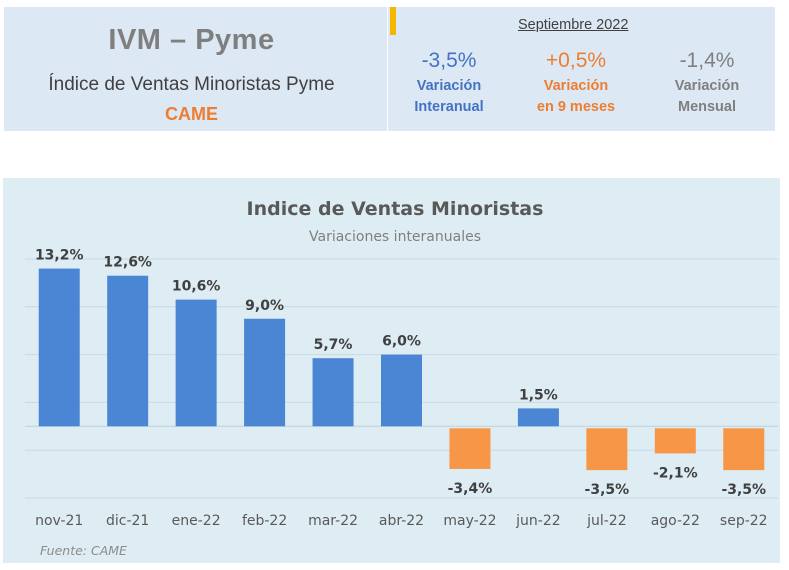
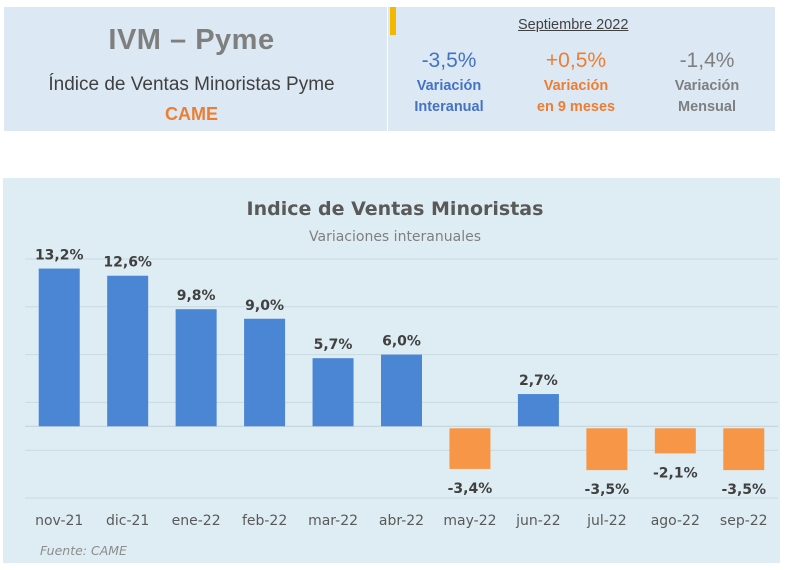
ene-22: 10,6% -> 9,8%
jun-22: 1,5% -> 2,7%
